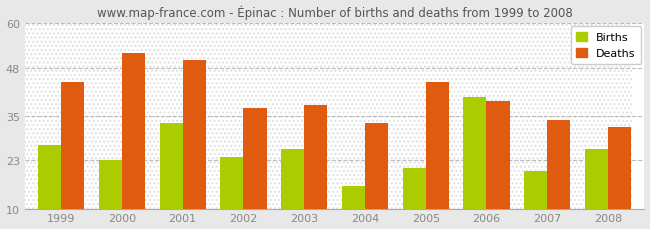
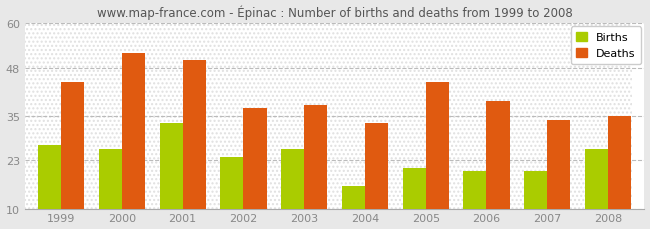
Births/2000: 23 -> 26
Births/2006: 40 -> 20
Deaths/2008: 32 -> 35
